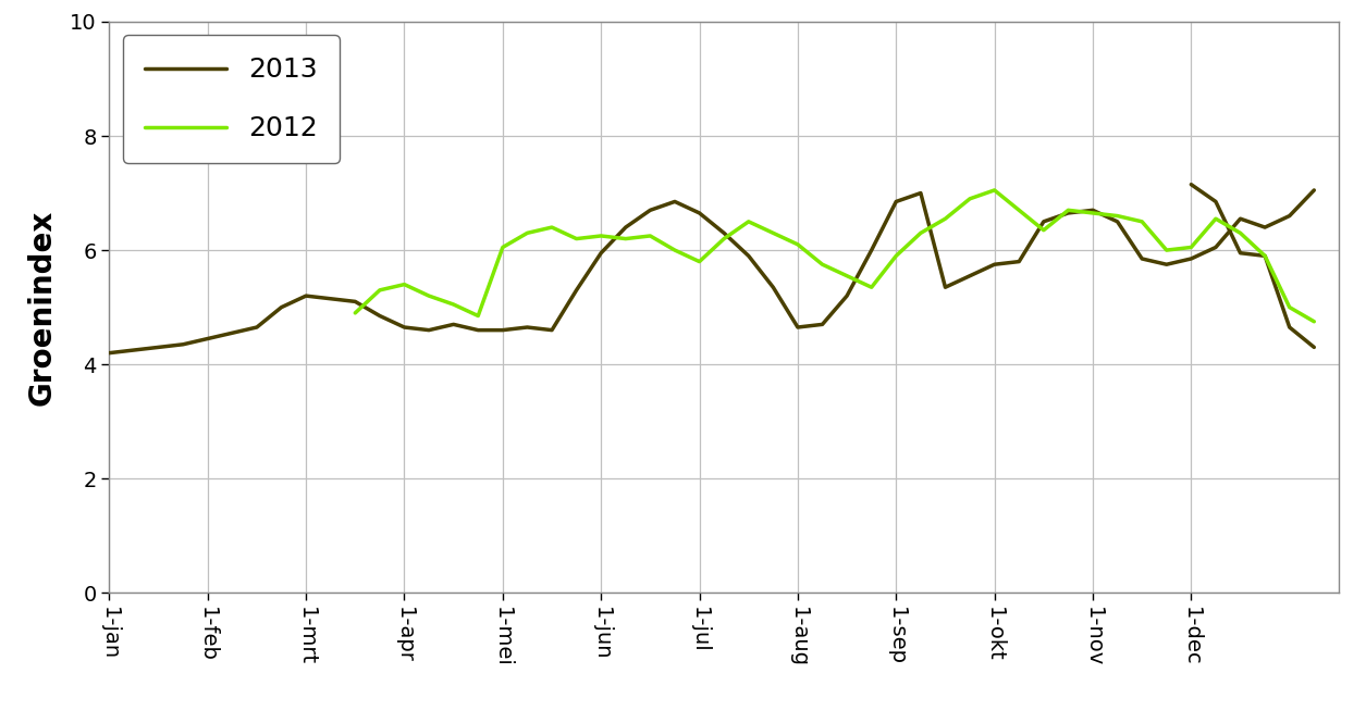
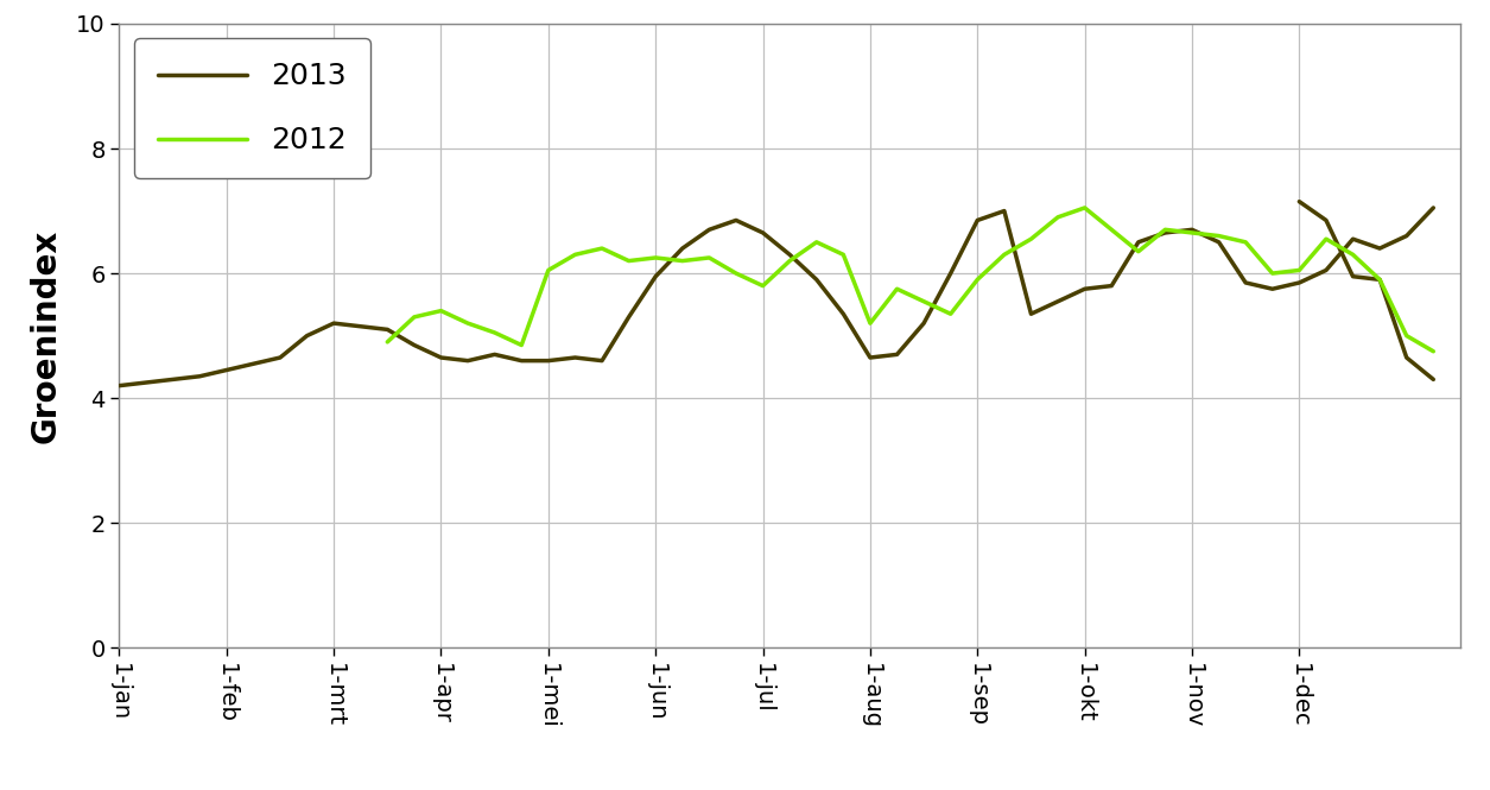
2012/1-aug: 6.10 -> 5.20
